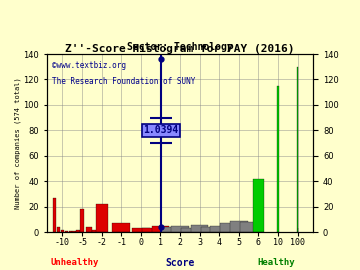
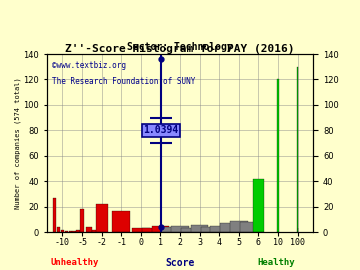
-1: 7 -> 17
10: 115 -> 120
